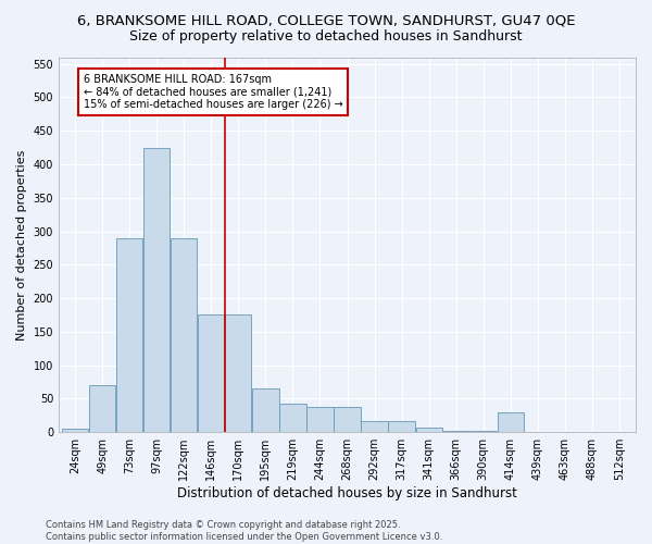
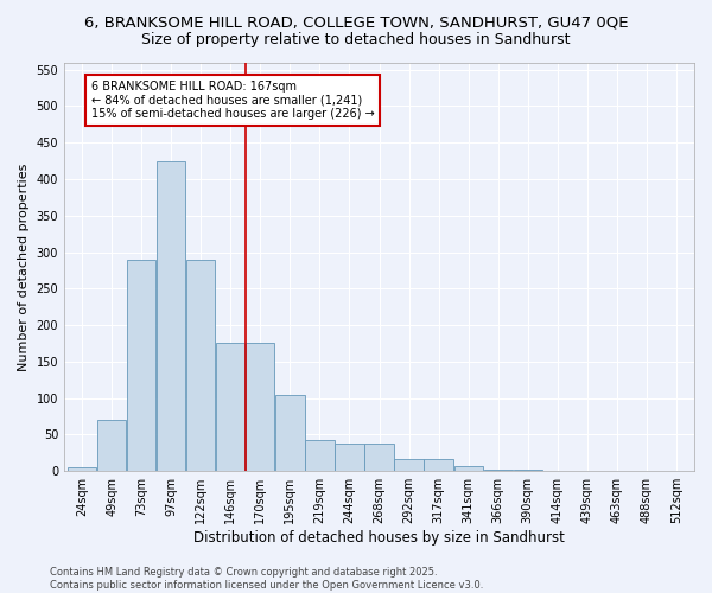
195sqm: 66 -> 105
414sqm: 30 -> 1
